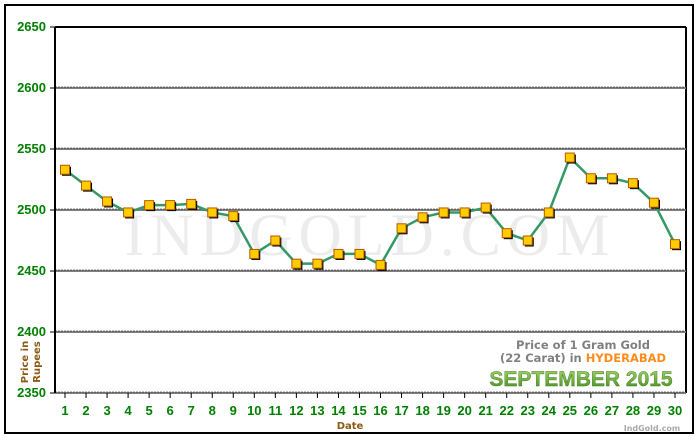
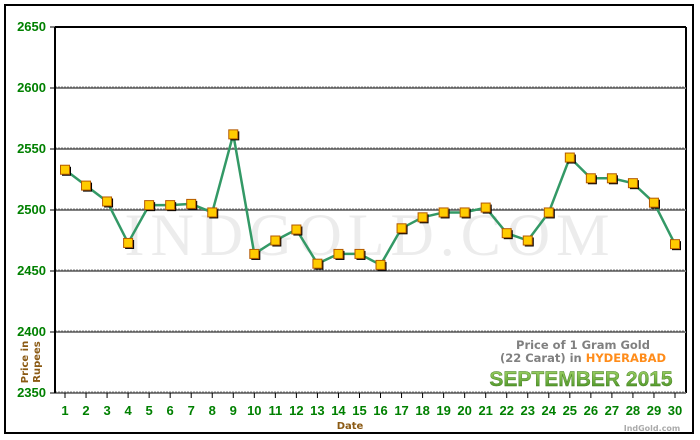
4: 2498 -> 2473
9: 2495 -> 2562
12: 2456 -> 2484
